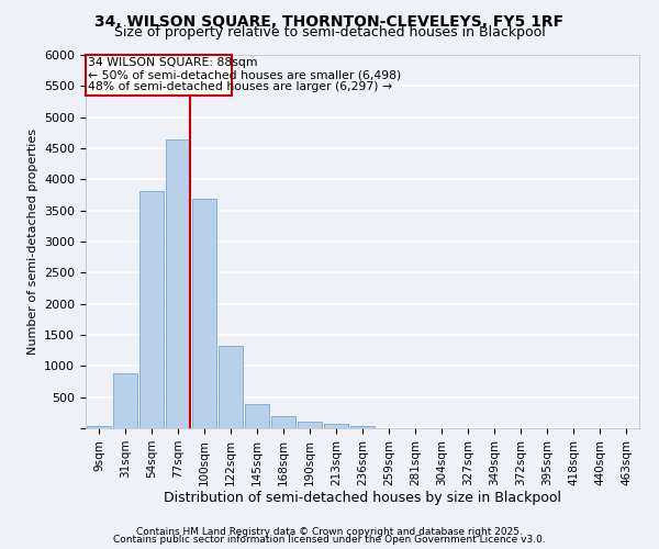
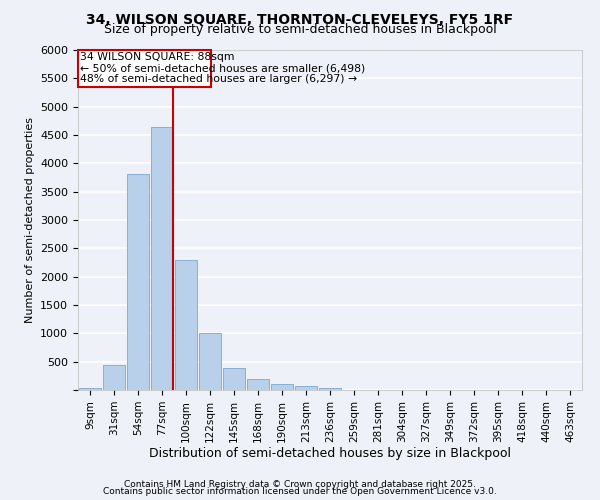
31sqm: 880 -> 450
100sqm: 3680 -> 2290
122sqm: 1320 -> 1000
